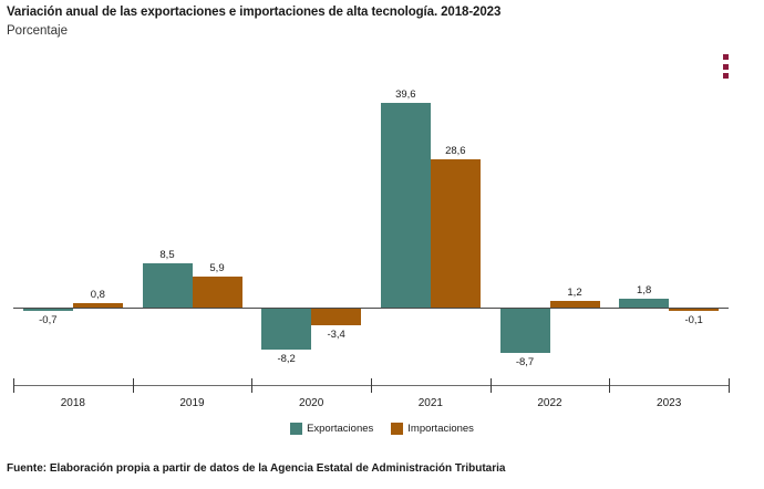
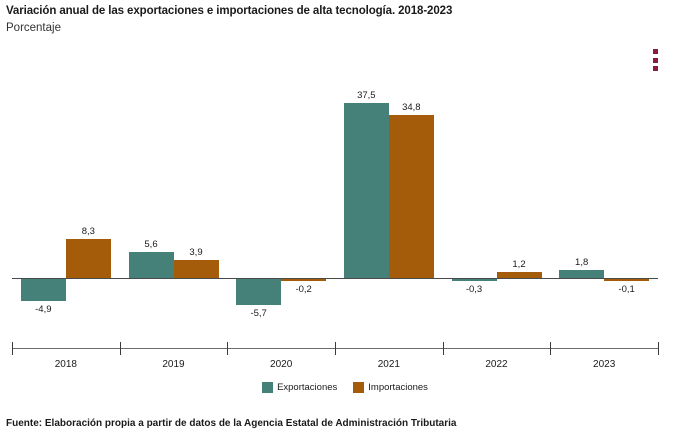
Exportaciones/2018: -0,7 -> -4,9
Importaciones/2018: 0,8 -> 8,3
Exportaciones/2019: 8,5 -> 5,6
Importaciones/2019: 5,9 -> 3,9
Exportaciones/2020: -8,2 -> -5,7
Importaciones/2020: -3,4 -> -0,2
Exportaciones/2021: 39,6 -> 37,5
Importaciones/2021: 28,6 -> 34,8
Exportaciones/2022: -8,7 -> -0,3
